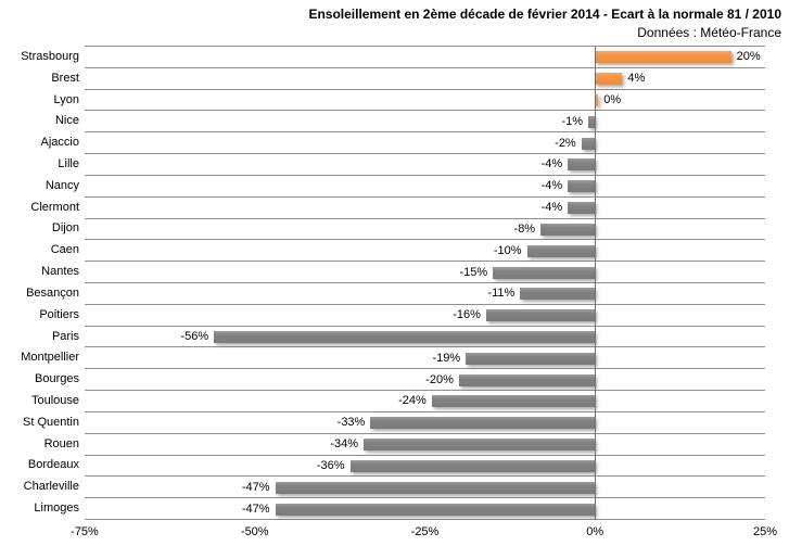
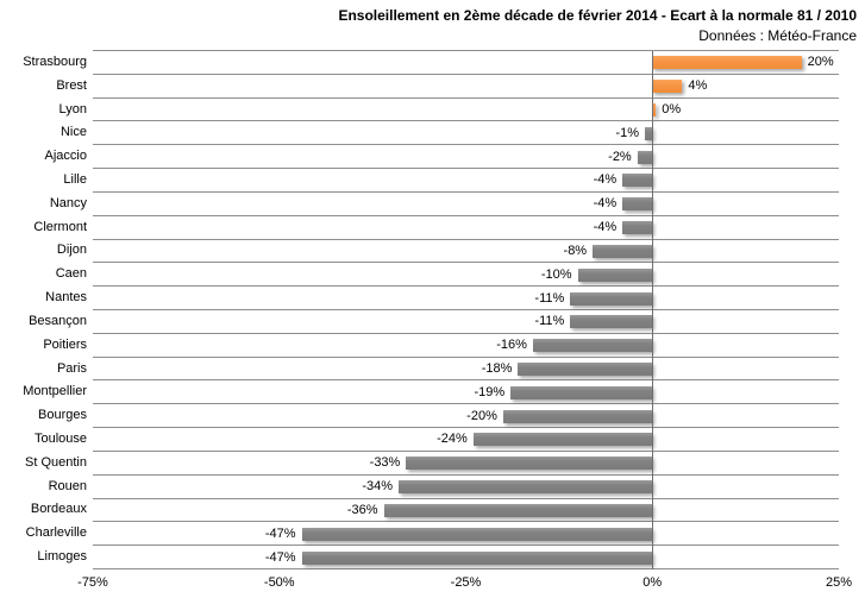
Nantes: -15% -> -11%
Paris: -56% -> -18%
